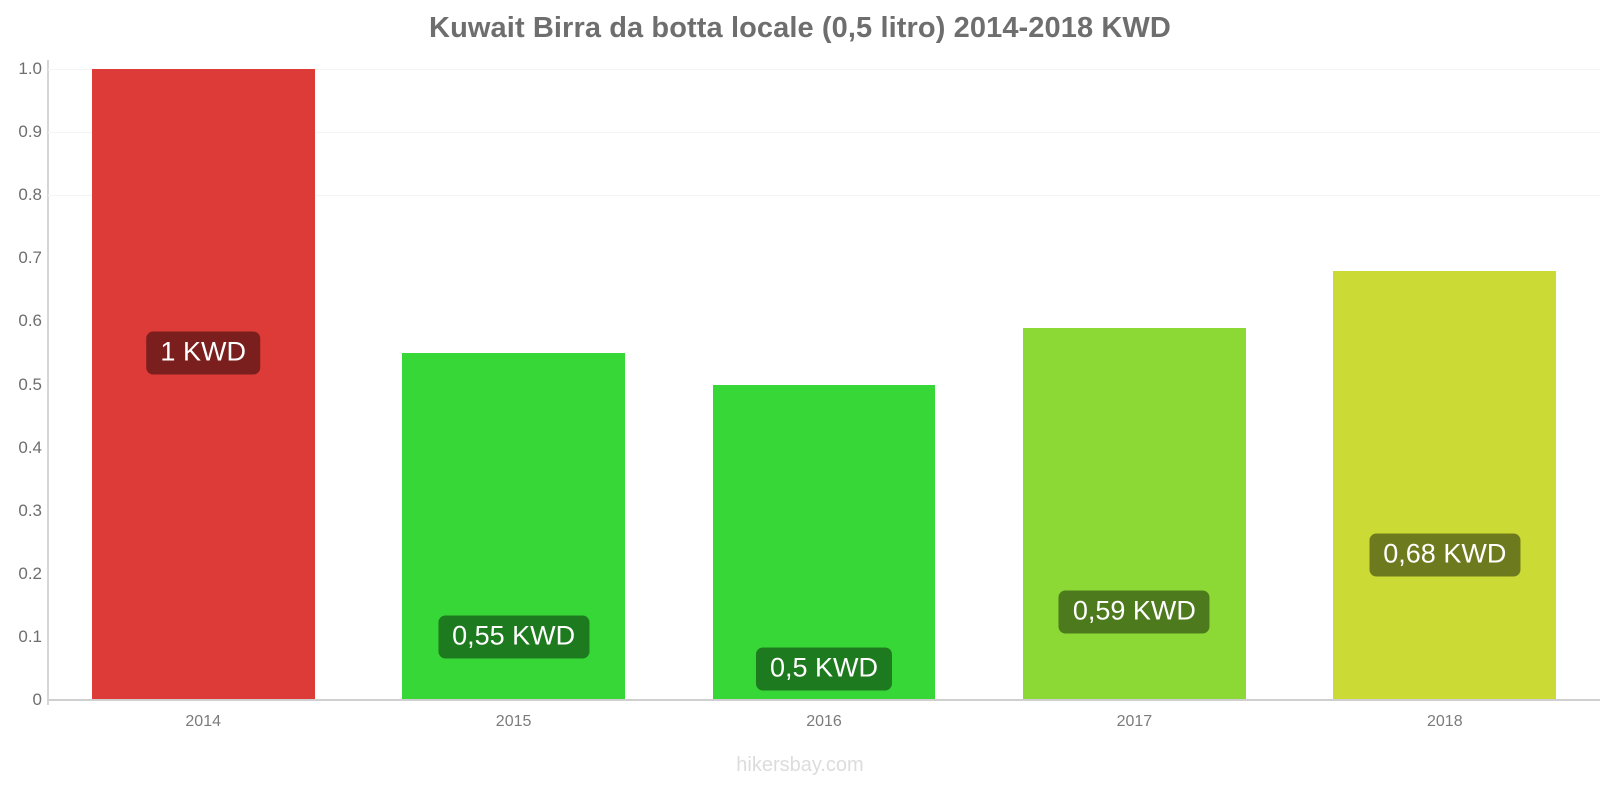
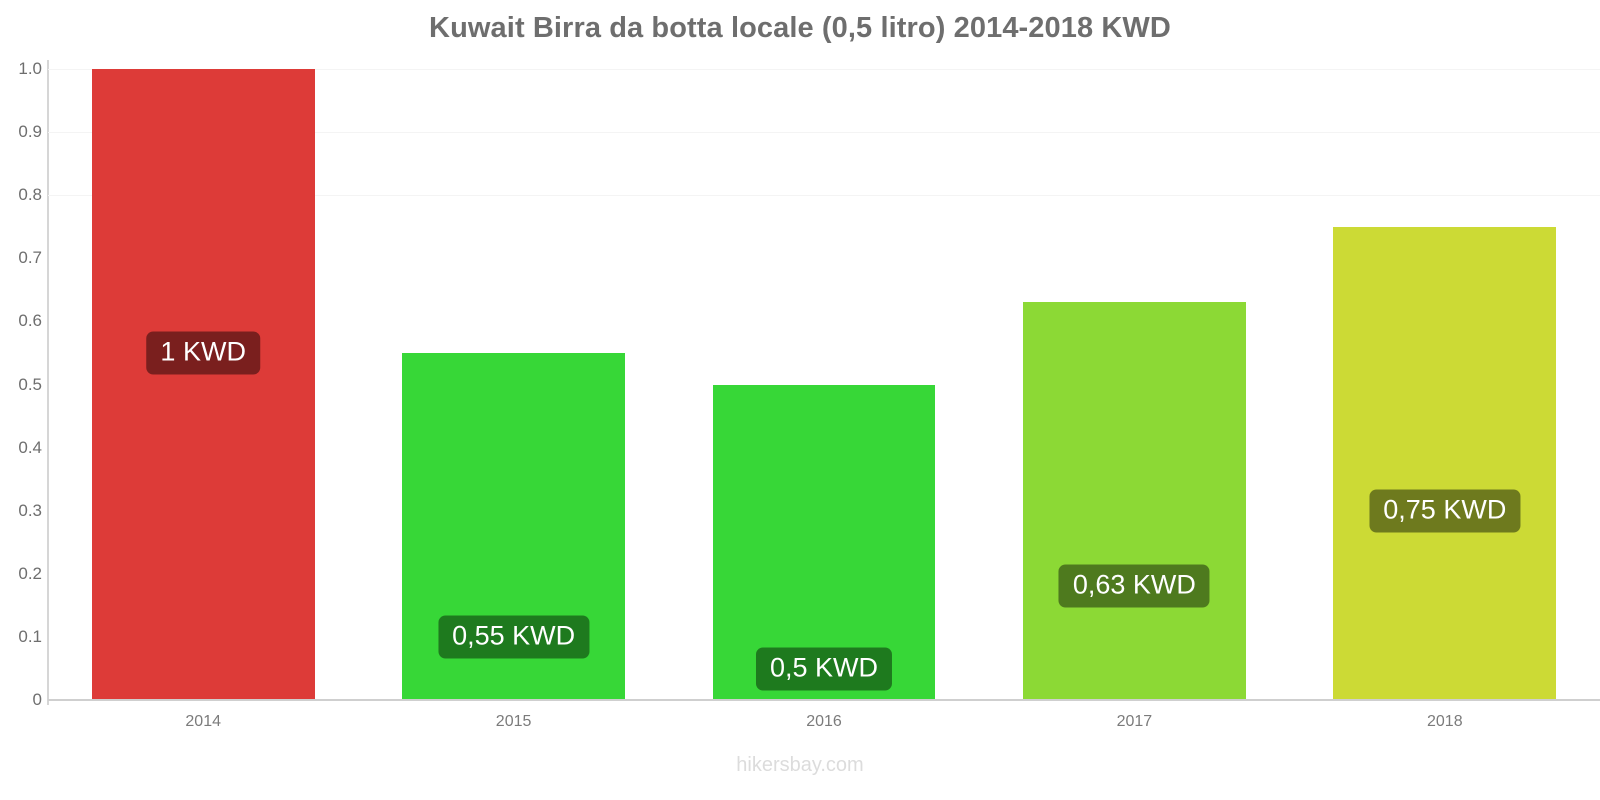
2017: 0,59 -> 0,63
2018: 0,68 -> 0,75
